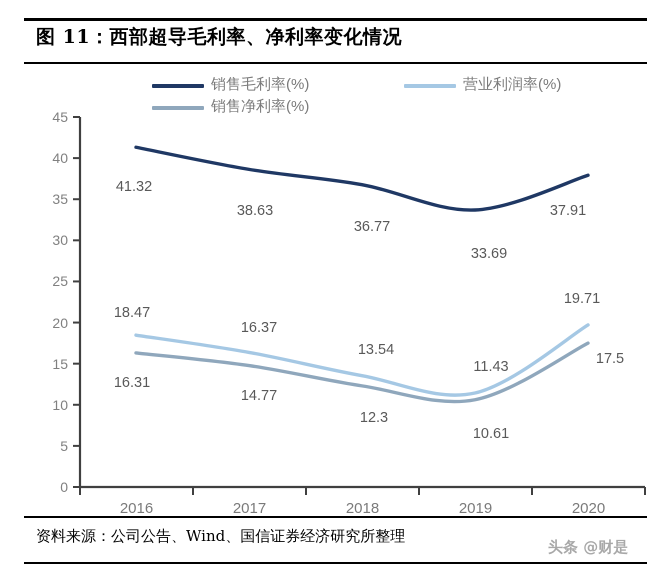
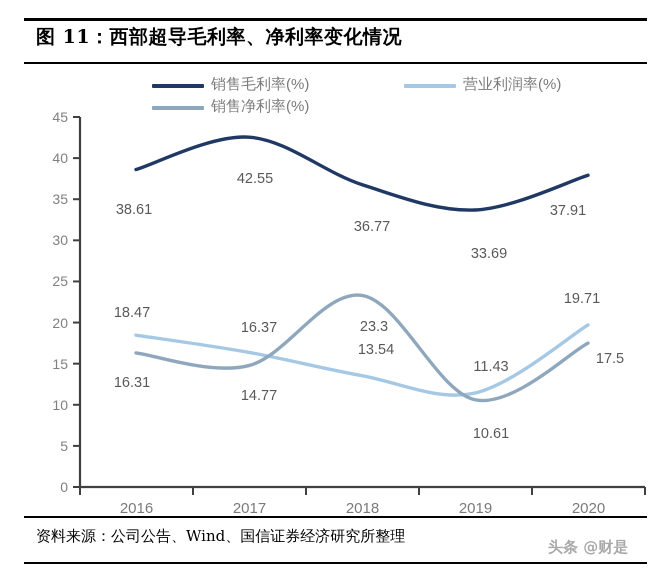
销售毛利率(%)/2016: 41.32 -> 38.61
销售毛利率(%)/2017: 38.63 -> 42.55
销售净利率(%)/2018: 12.3 -> 23.3
